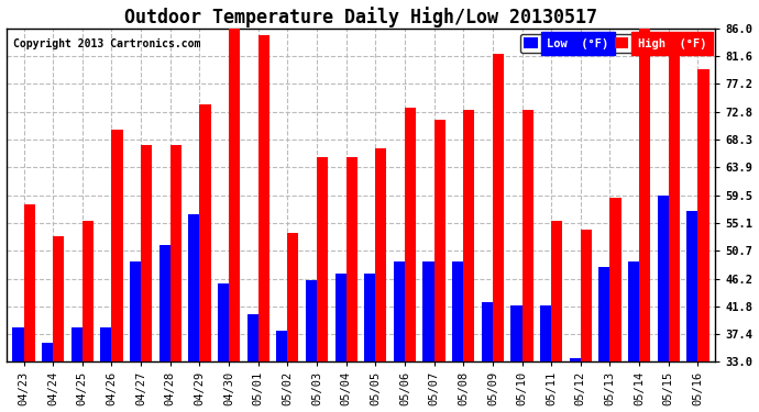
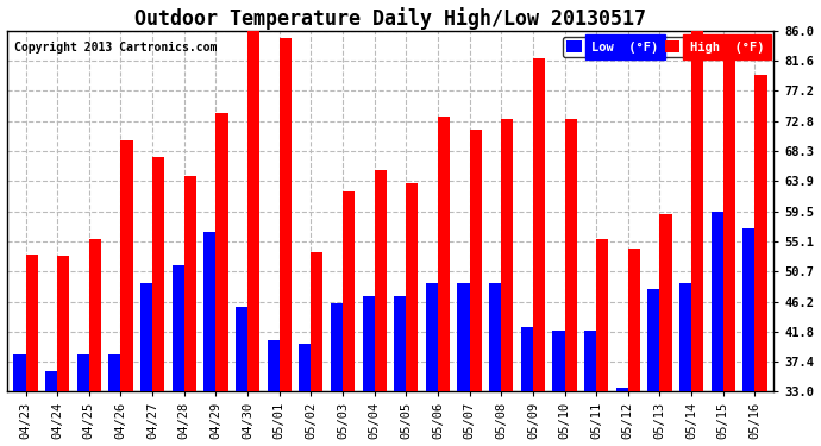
High (°F)/04/23: 58.0 -> 53.2
High (°F)/04/28: 67.5 -> 64.6
Low (°F)/05/02: 38.0 -> 40.0
High (°F)/05/03: 65.5 -> 62.4
High (°F)/05/05: 67.0 -> 63.6
